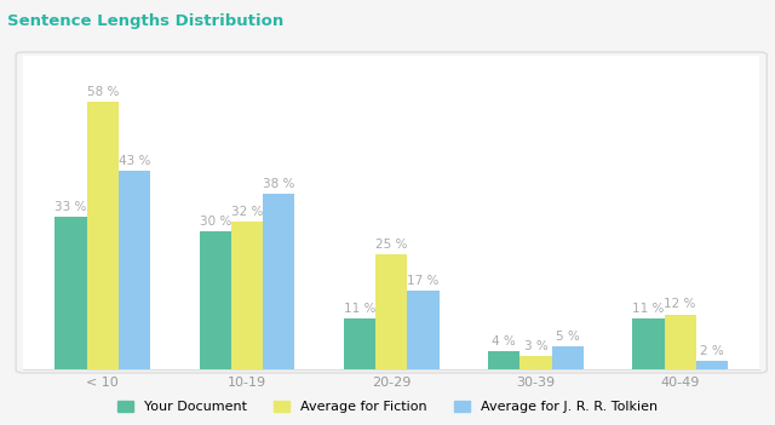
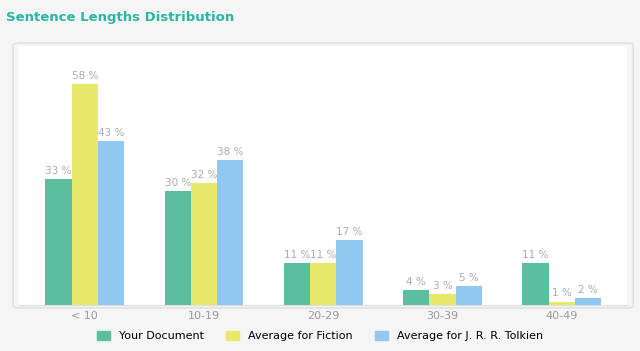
Average for Fiction/20-29: 25 -> 11
Average for Fiction/40-49: 12 -> 1
